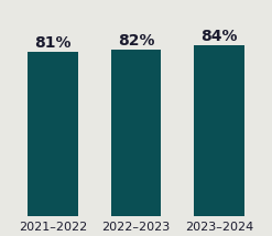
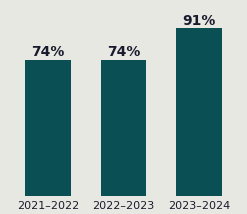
2021–2022: 81% -> 74%
2022–2023: 82% -> 74%
2023–2024: 84% -> 91%
